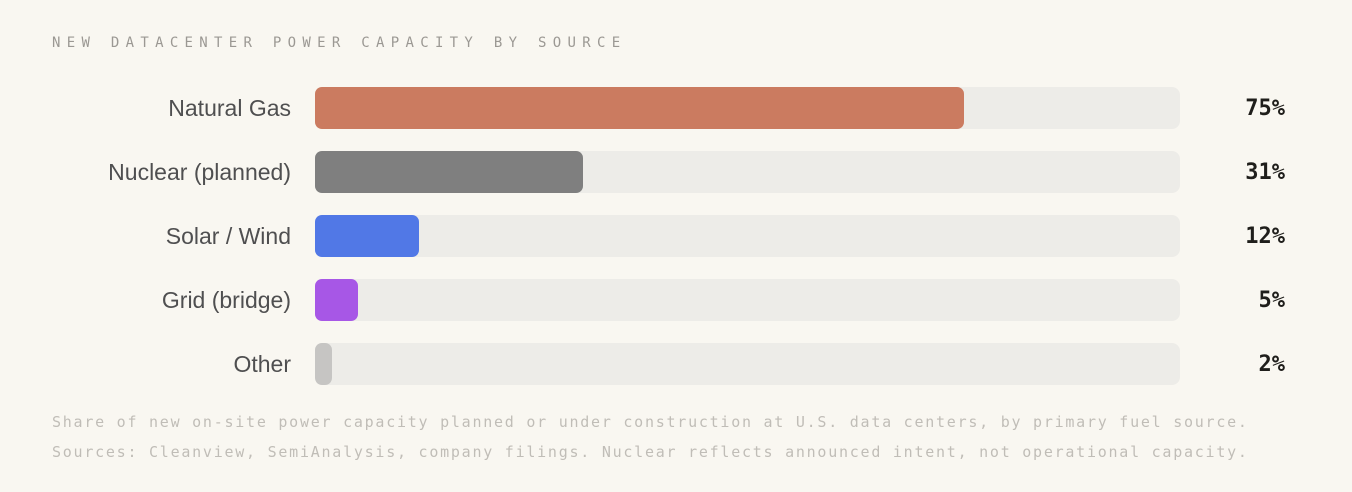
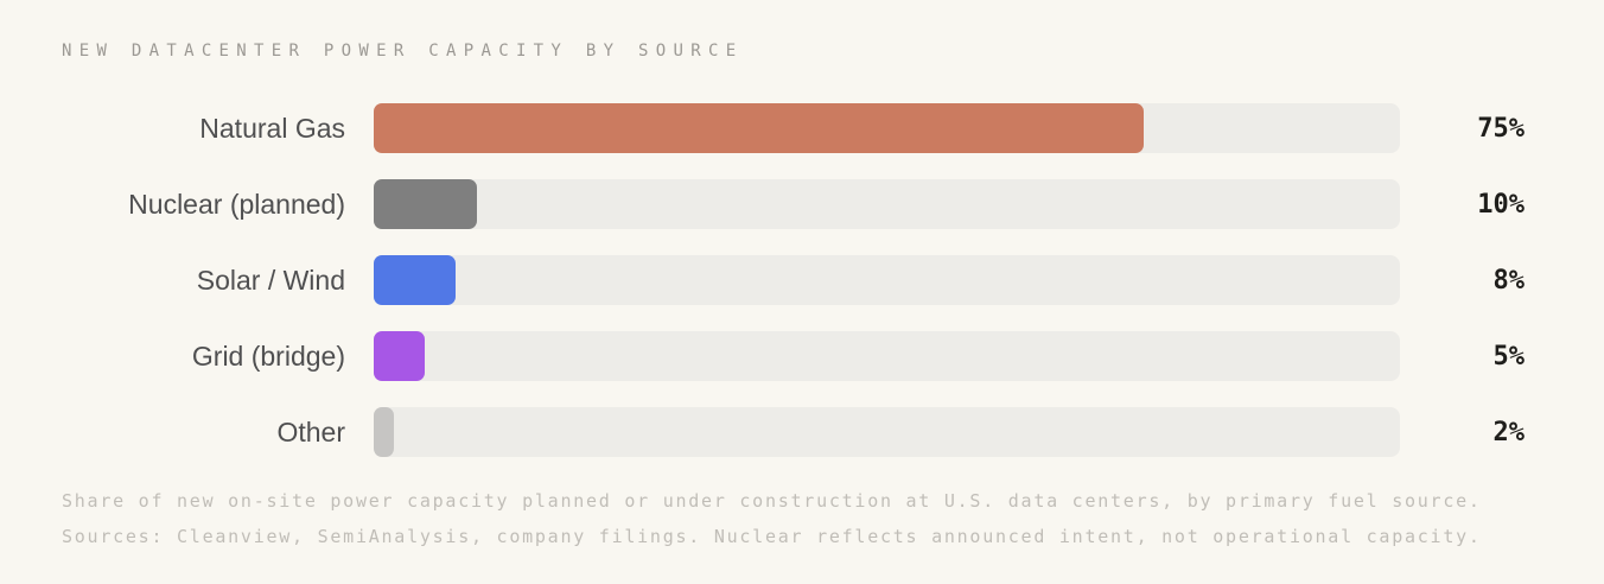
Nuclear (planned): 31% -> 10%
Solar / Wind: 12% -> 8%
